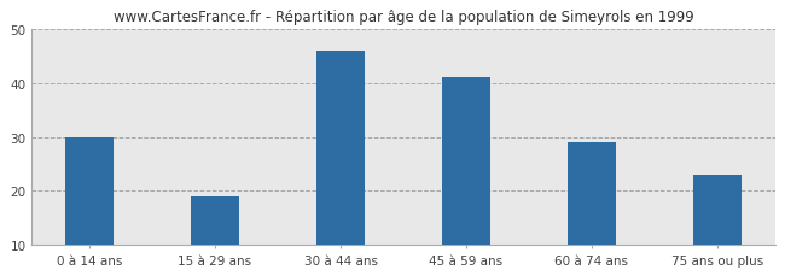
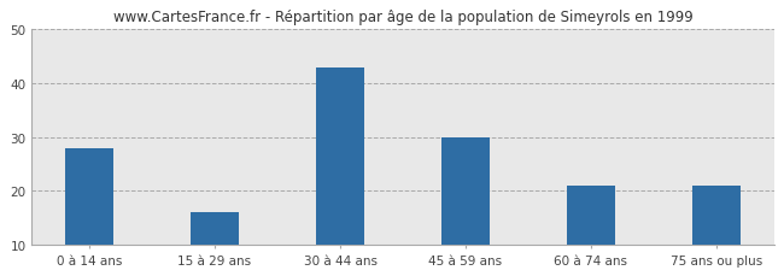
0 à 14 ans: 30 -> 28
15 à 29 ans: 19 -> 16
30 à 44 ans: 46 -> 43
45 à 59 ans: 41 -> 30
60 à 74 ans: 29 -> 21
75 ans ou plus: 23 -> 21
